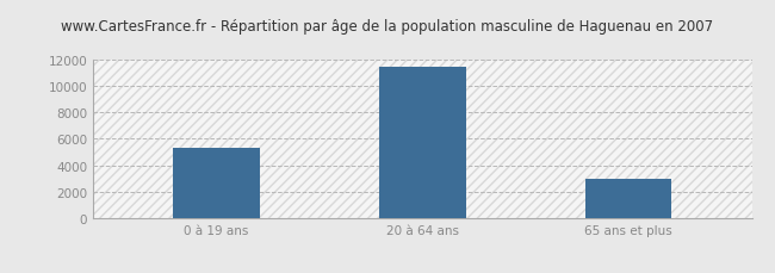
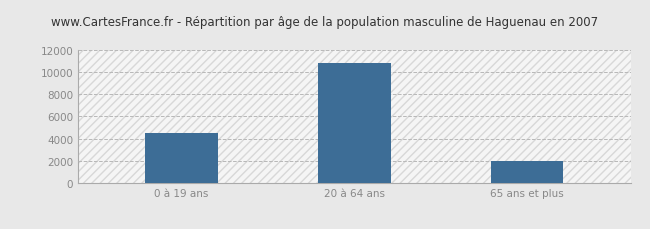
0 à 19 ans: 5300 -> 4500
20 à 64 ans: 11400 -> 10800
65 ans et plus: 3000 -> 2000
